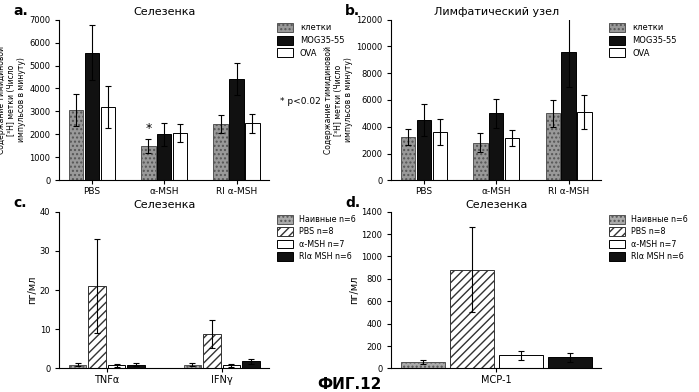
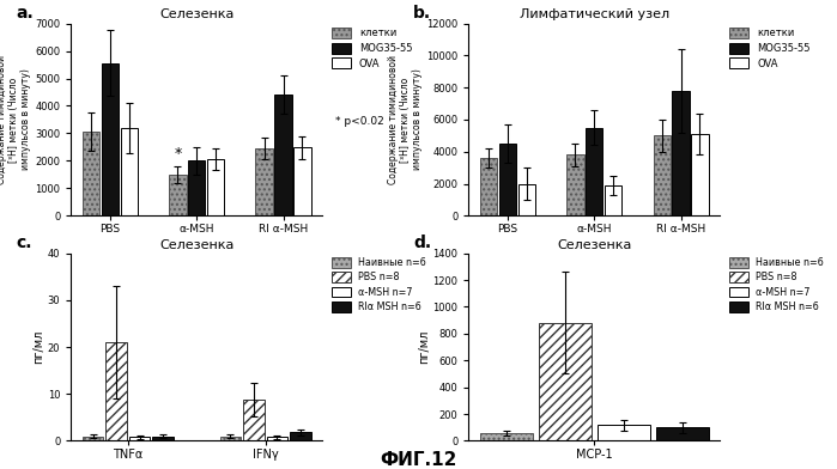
Лимфатический узел/клетки/PBS: 3200 -> 3600
Лимфатический узел/OVA/PBS: 3600 -> 2000
Лимфатический узел/клетки/α-MSH: 2800 -> 3800
Лимфатический узел/MOG35-55/α-MSH: 5000 -> 5500
Лимфатический узел/OVA/α-MSH: 3200 -> 1900
Лимфатический узел/MOG35-55/RI α-MSH: 9600 -> 7800
